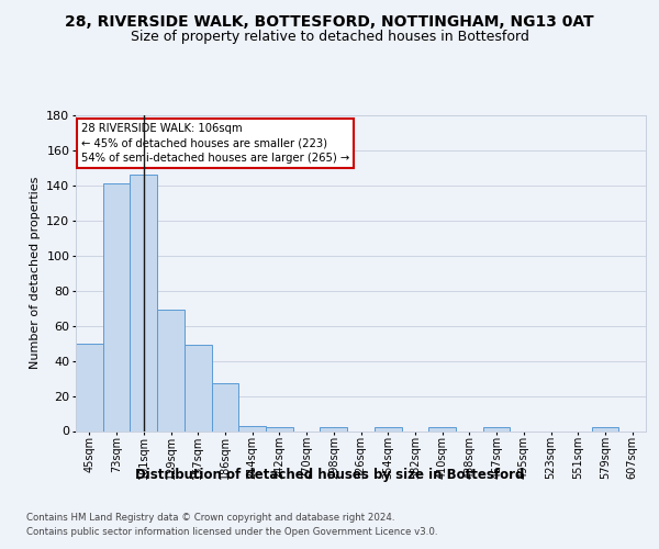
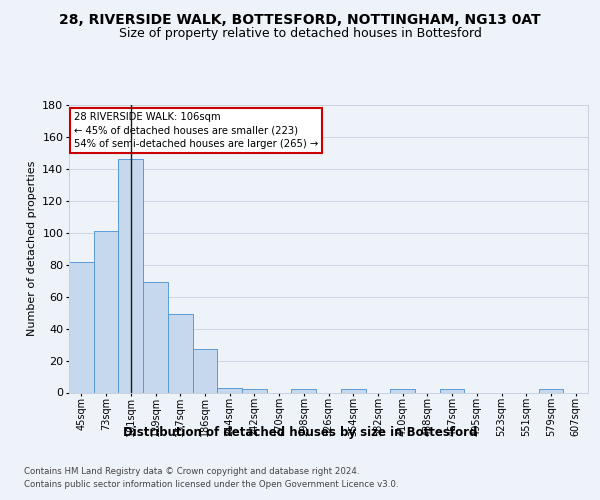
45sqm: 50 -> 82
73sqm: 141 -> 101
